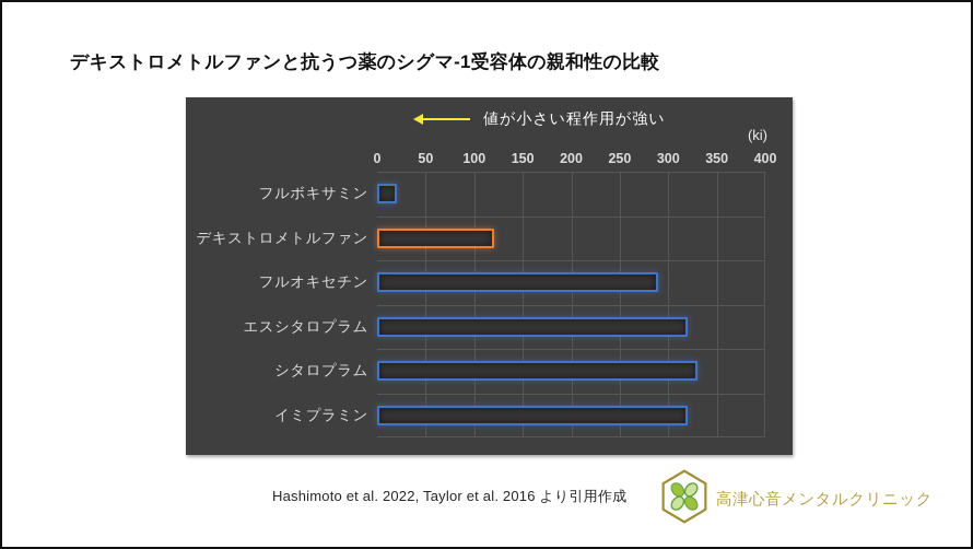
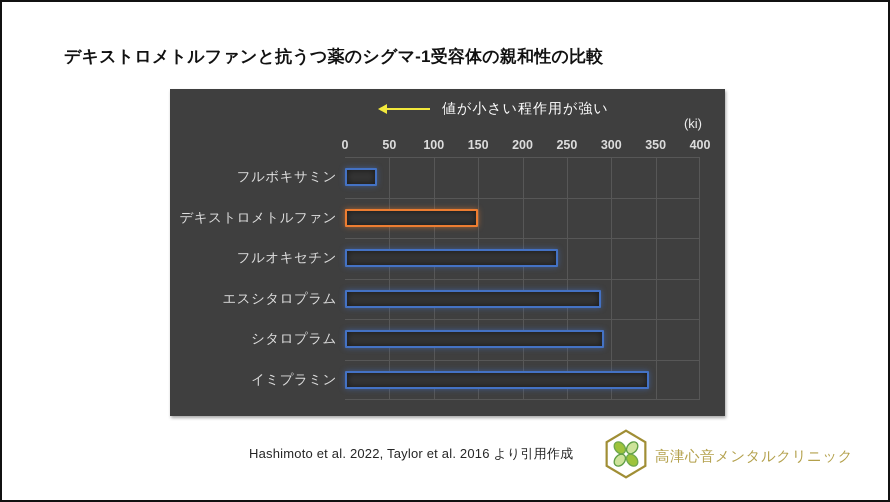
フルボキサミン: 20 -> 40
デキストロメトルファン: 120 -> 150
フルオキセチン: 290 -> 240
エスシタロプラム: 320 -> 290
シタロプラム: 330 -> 290
イミプラミン: 320 -> 340
